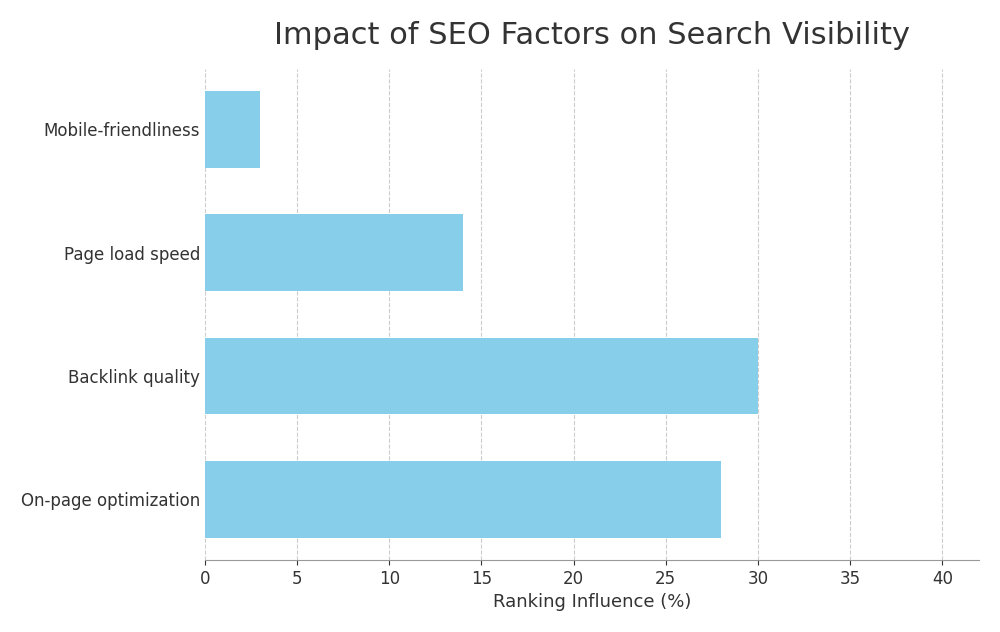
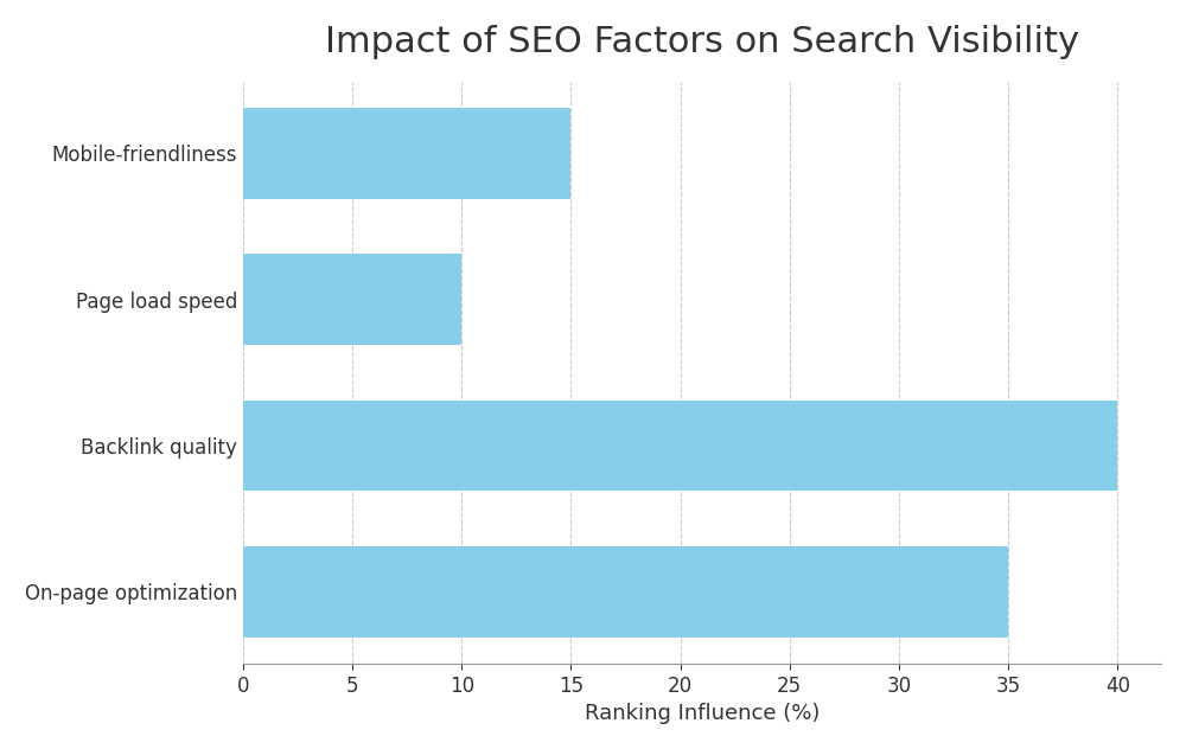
Mobile-friendliness: 3 -> 15
Page load speed: 14 -> 10
Backlink quality: 30 -> 40
On-page optimization: 28 -> 35
